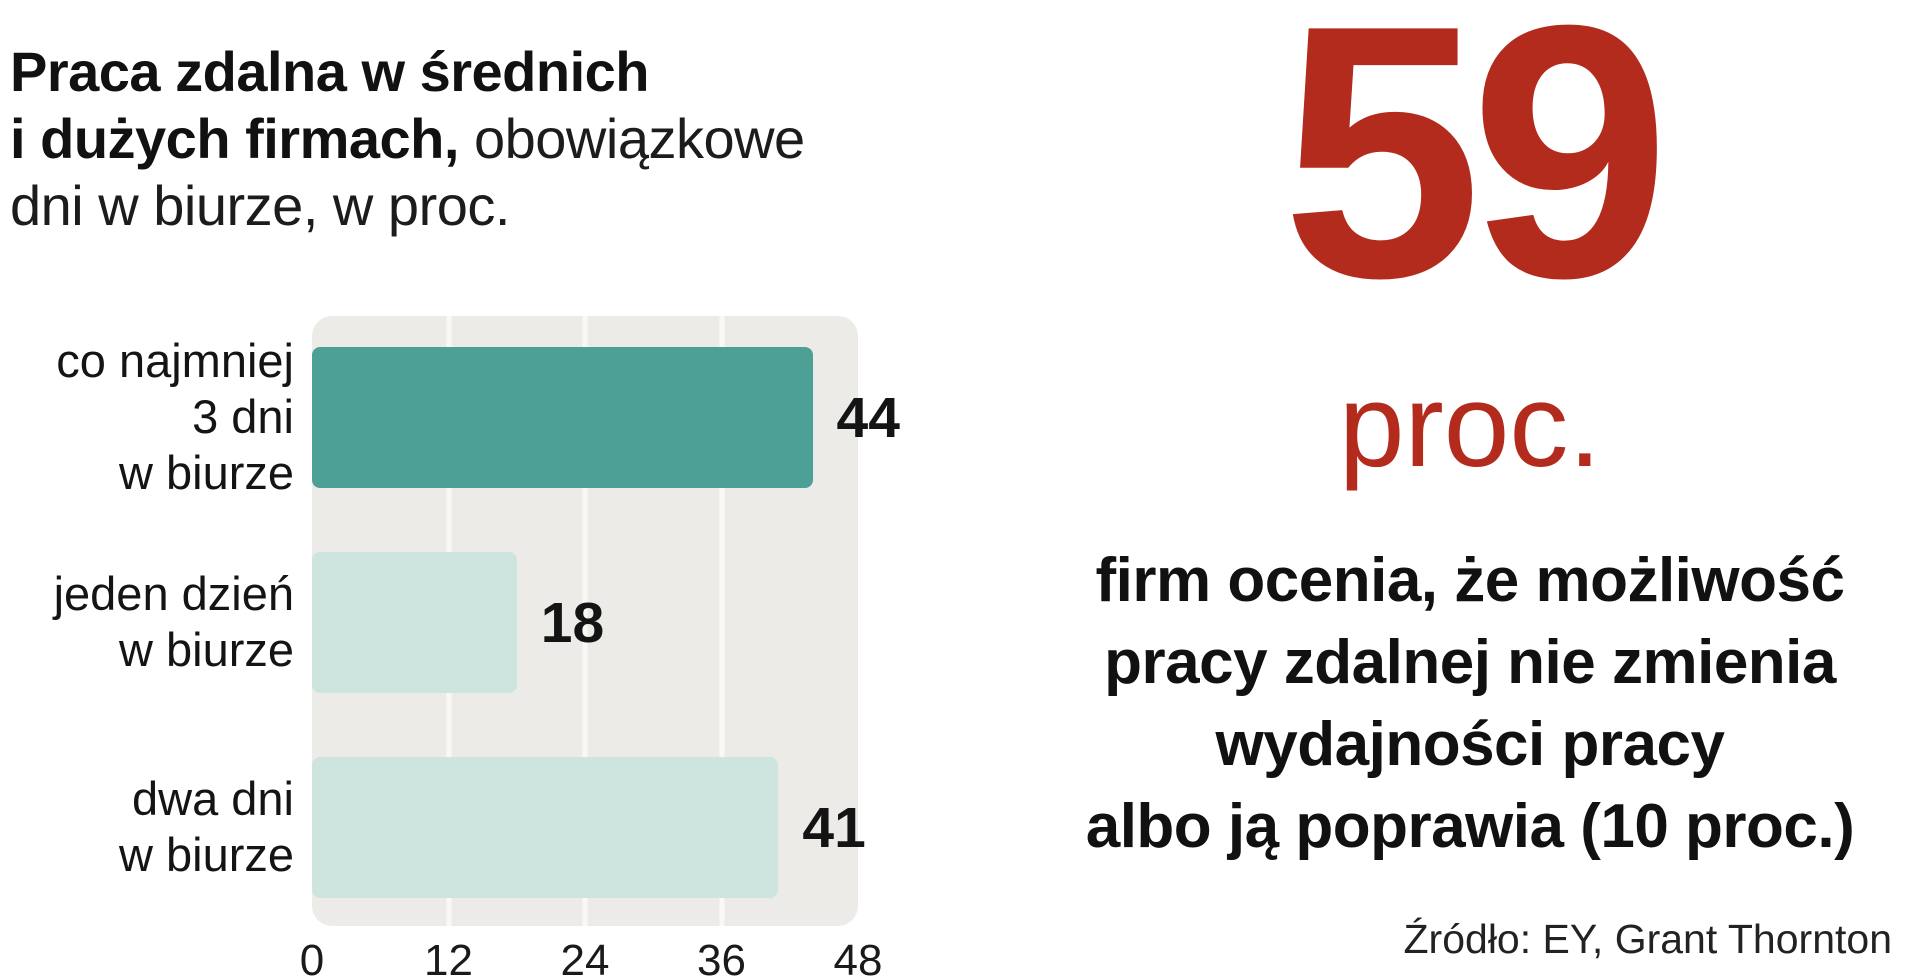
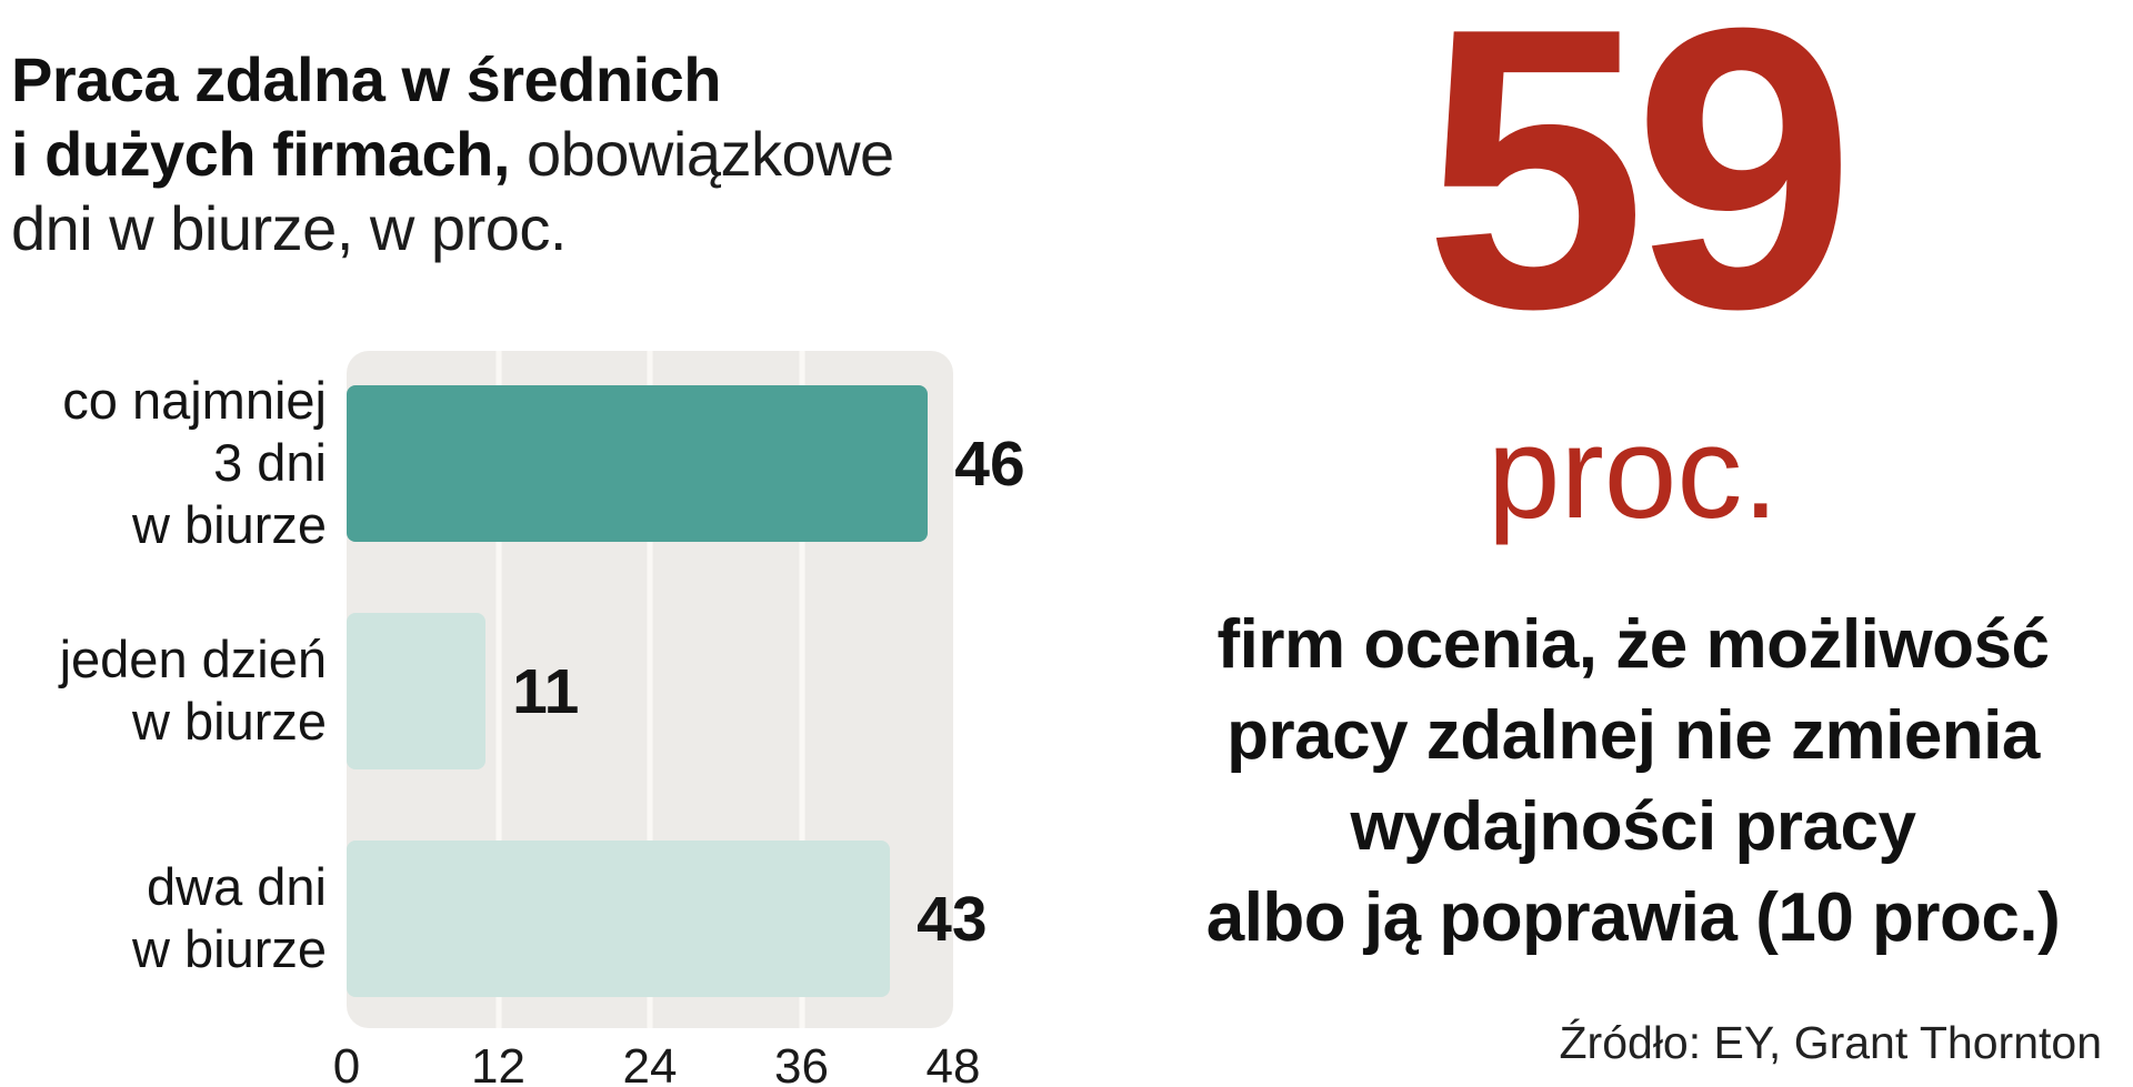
co najmniej 3 dni w biurze: 44 -> 46
jeden dzień w biurze: 18 -> 11
dwa dni w biurze: 41 -> 43
